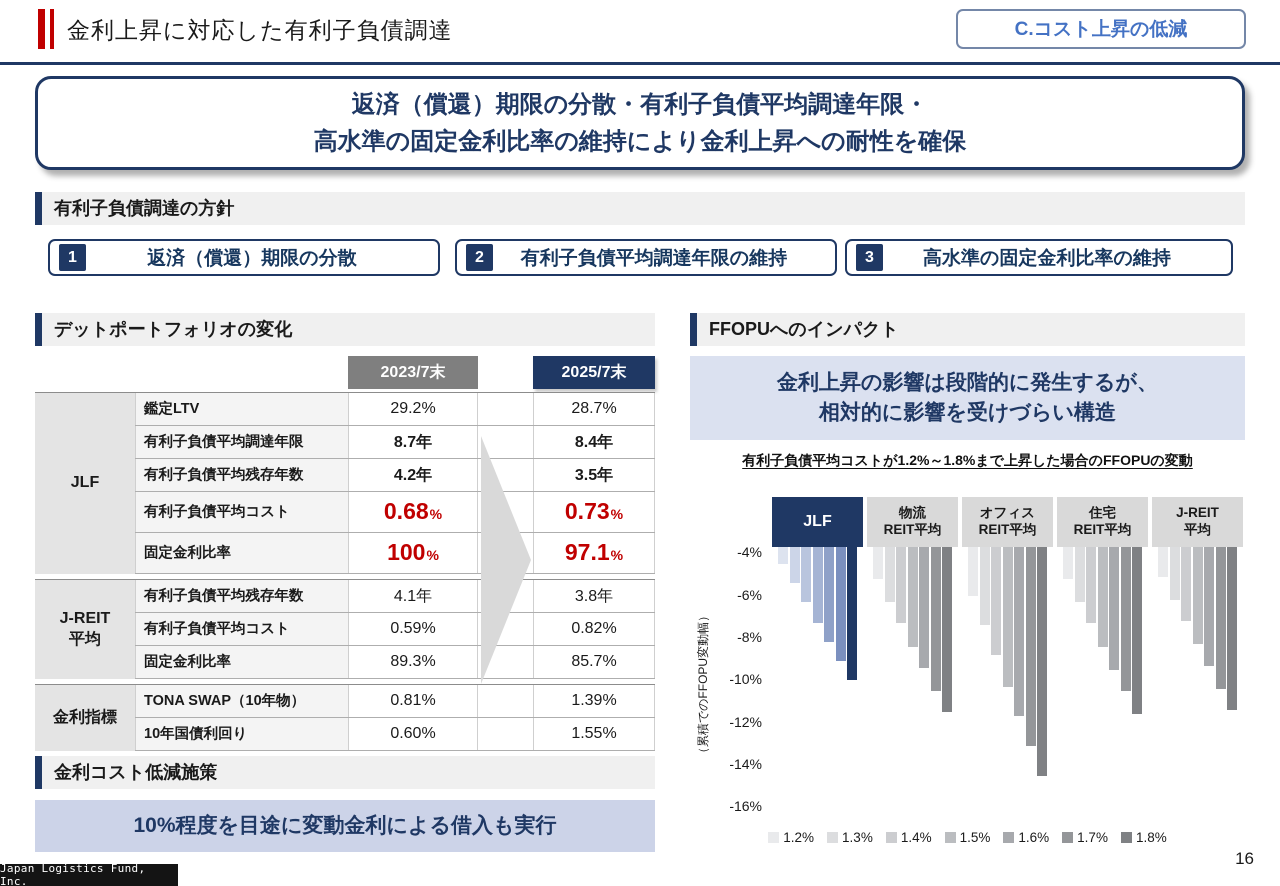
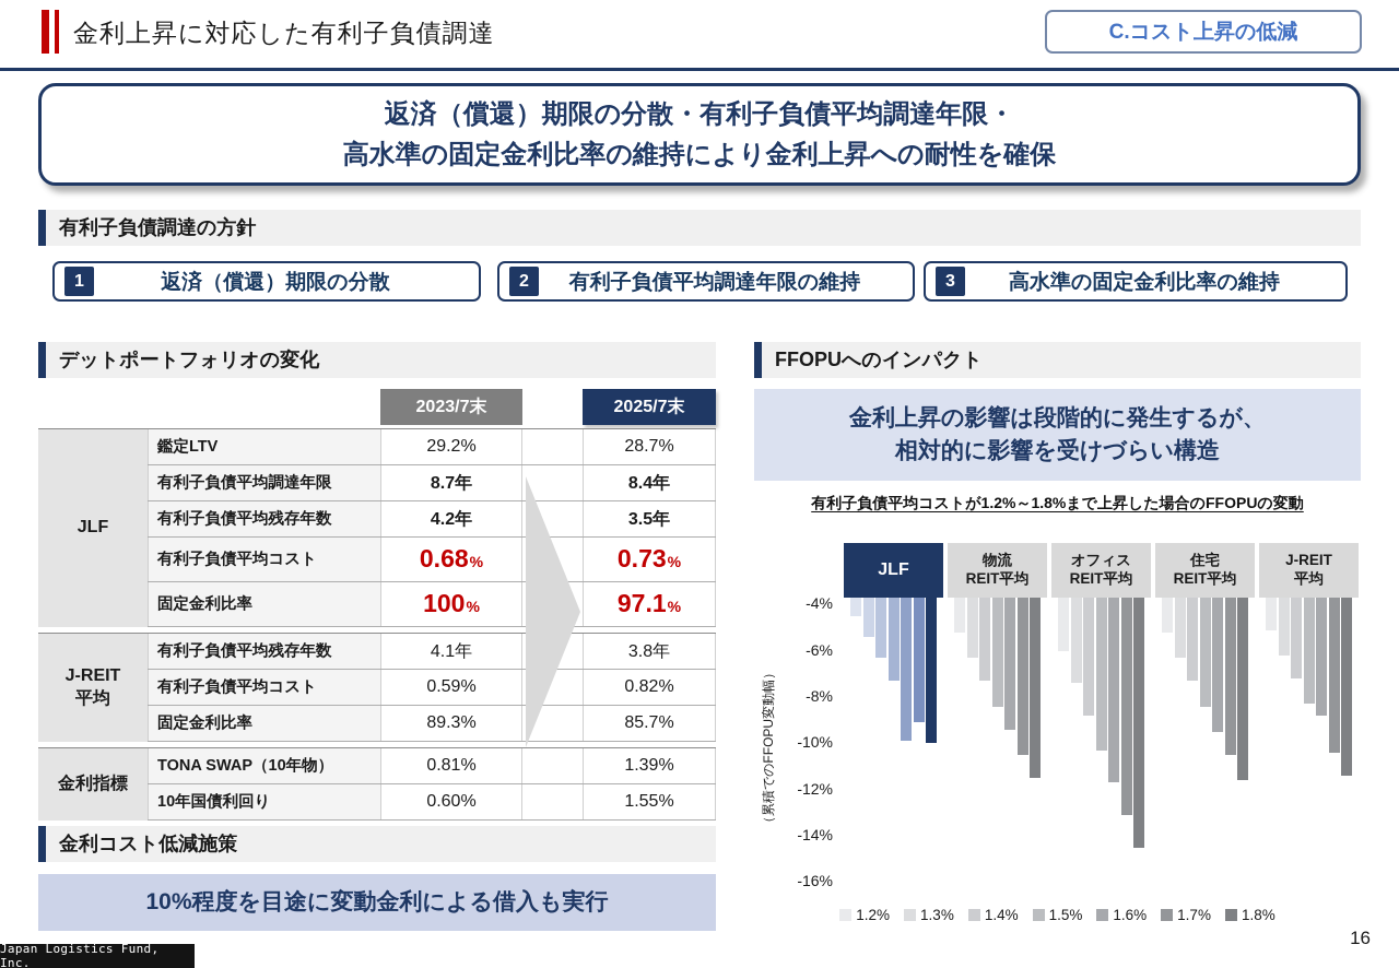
1.6%/JLF: -8,2% -> -9,9%
1.6%/J-REIT平均: -9,3% -> -8,8%
